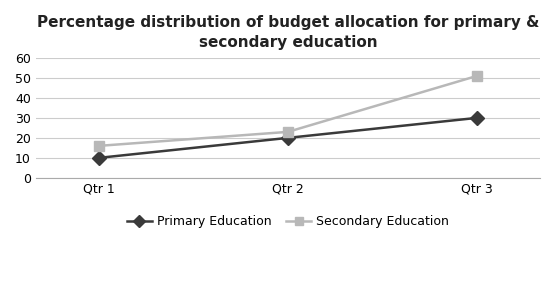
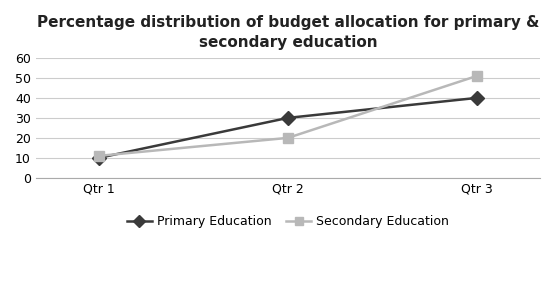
Secondary Education/Qtr 1: 16 -> 11
Primary Education/Qtr 2: 20 -> 30
Secondary Education/Qtr 2: 23 -> 20
Primary Education/Qtr 3: 30 -> 40
